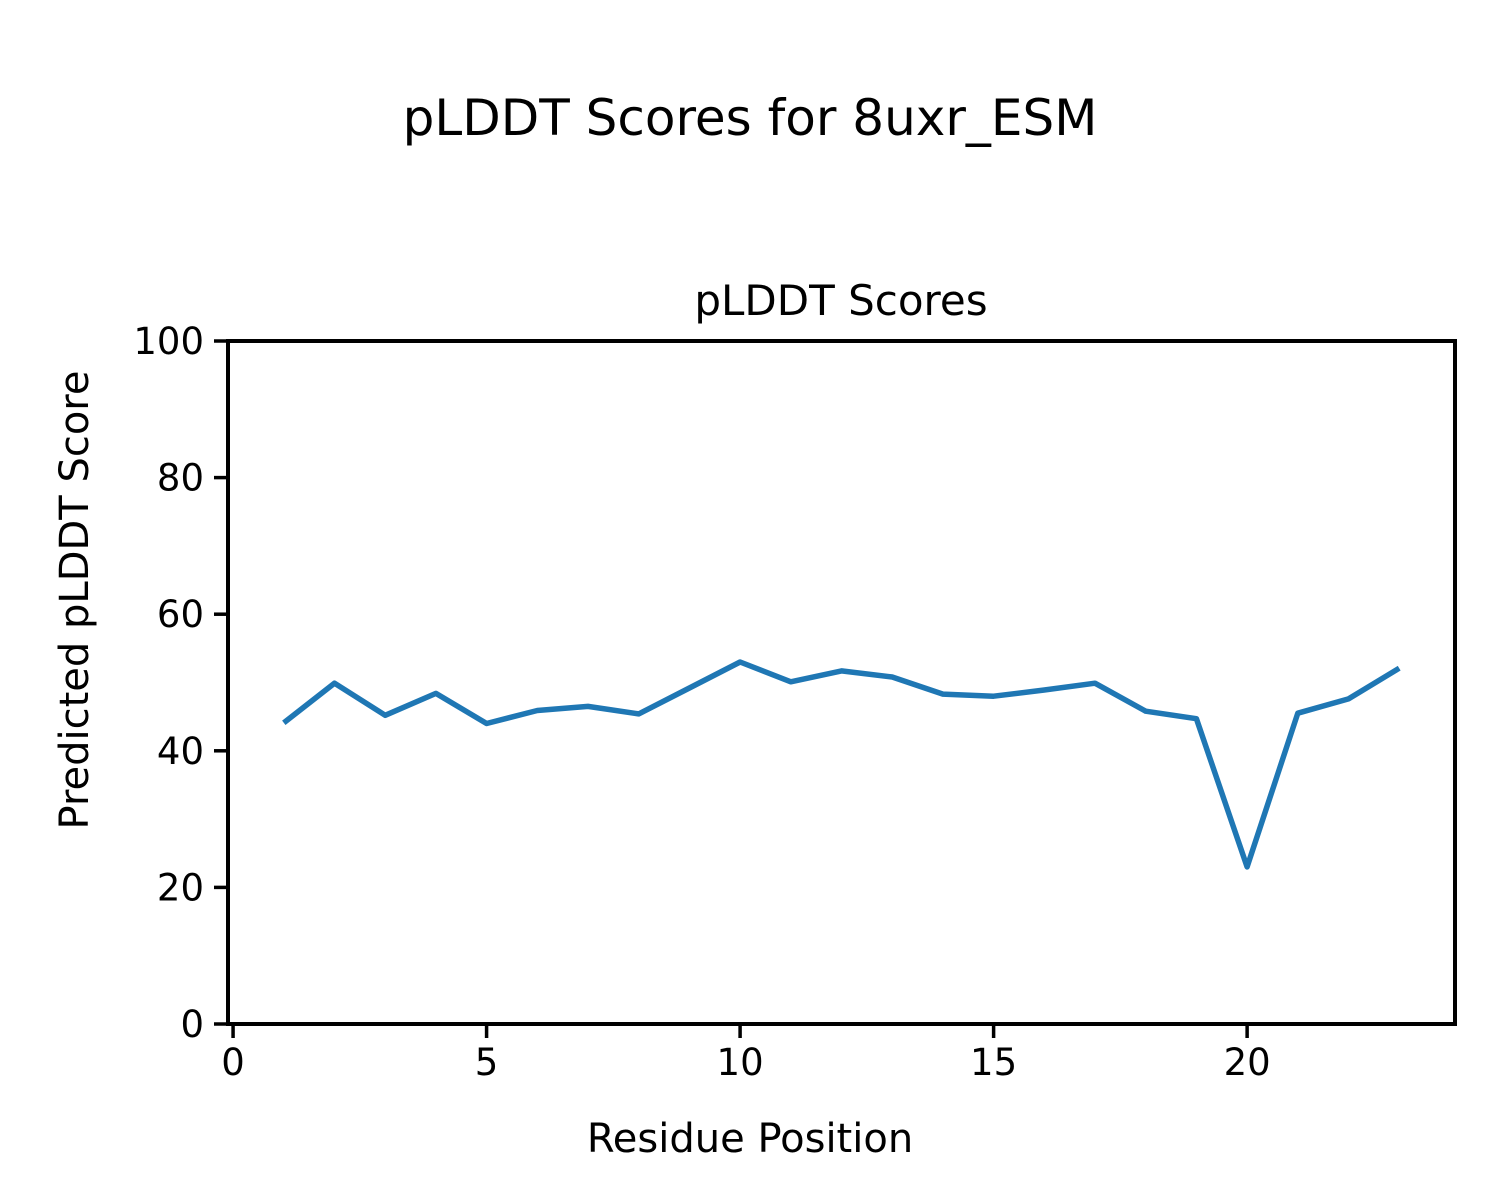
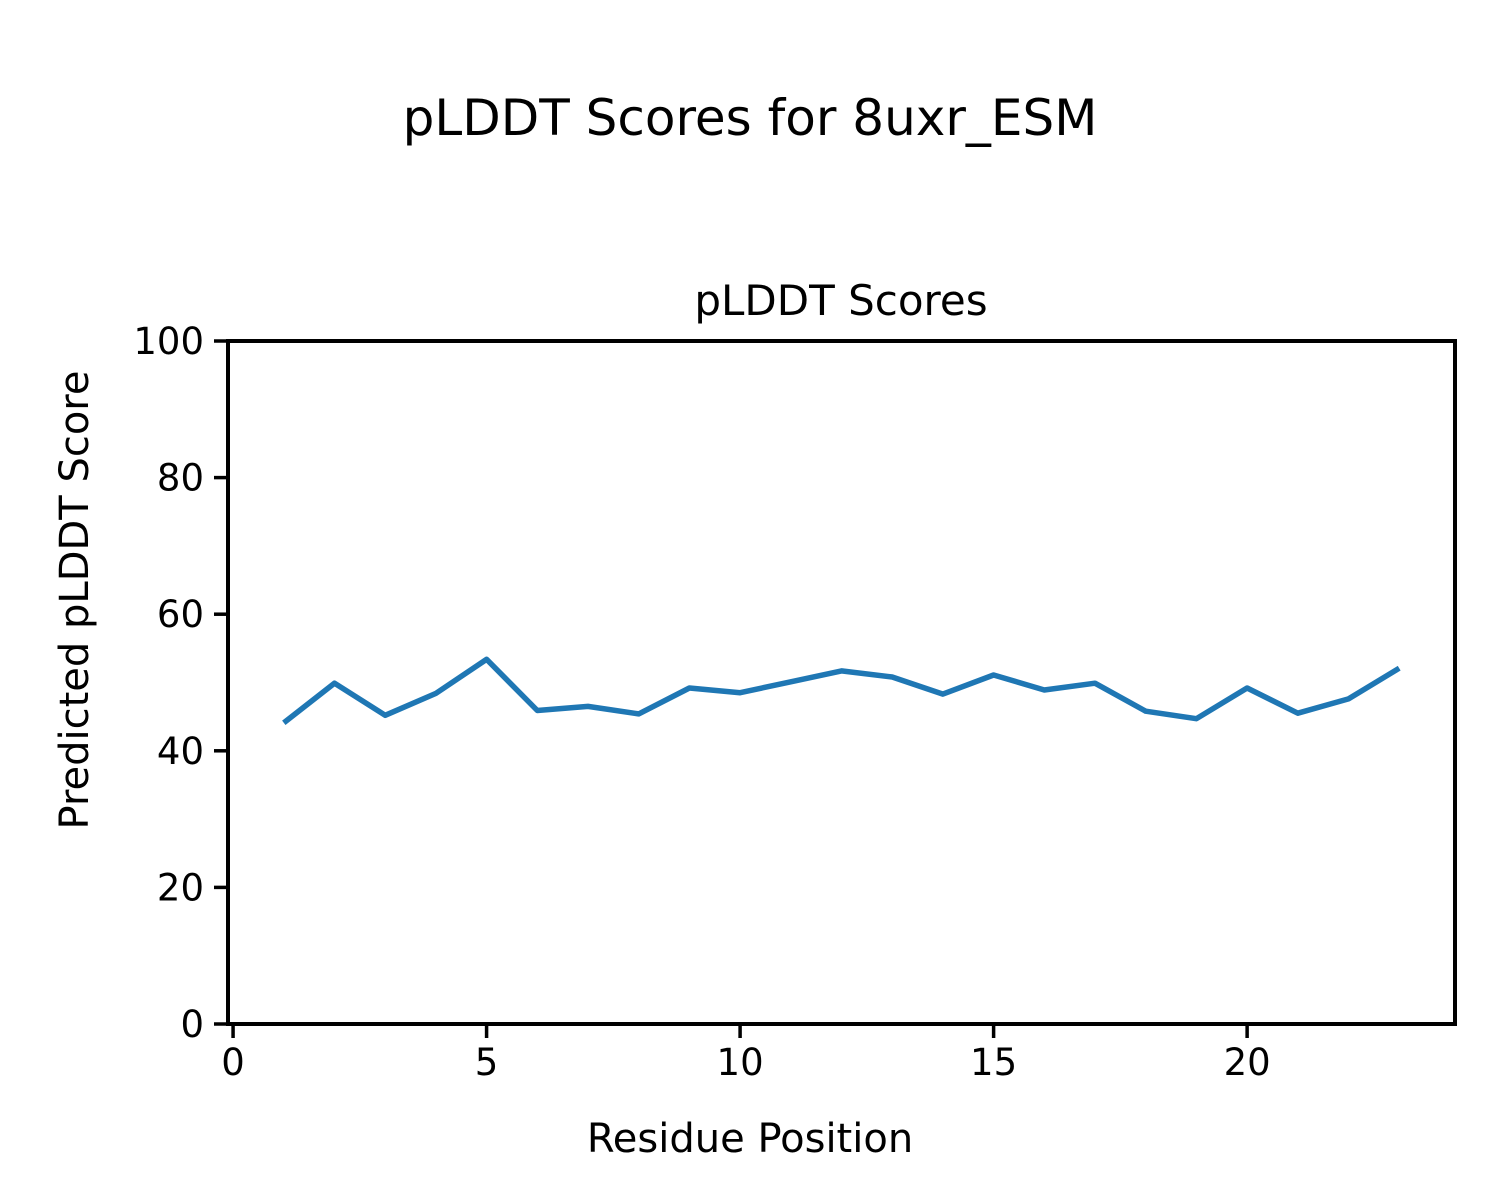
5: 44 -> 53
10: 53 -> 48
15: 48 -> 51
20: 23 -> 49
